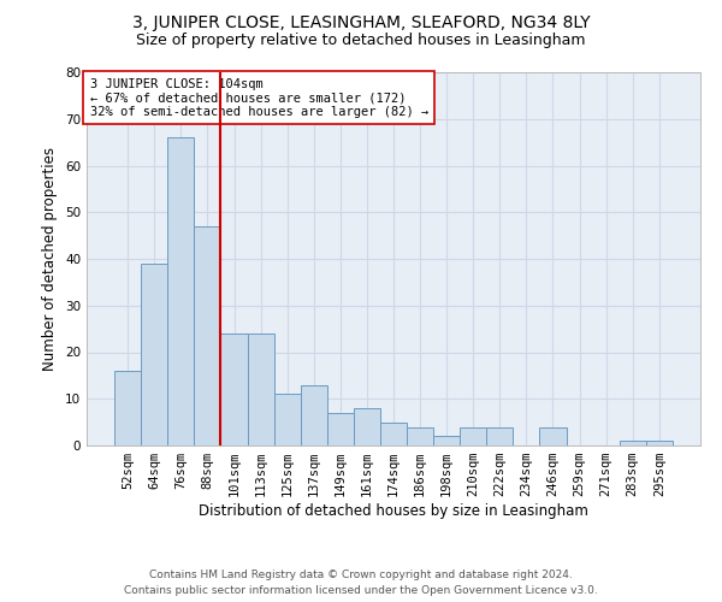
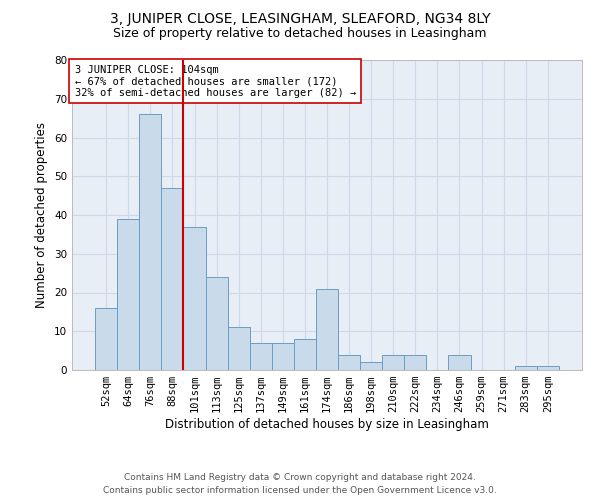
101sqm: 24 -> 37
137sqm: 13 -> 7
174sqm: 5 -> 21
